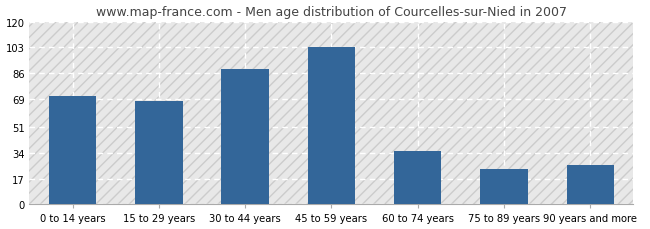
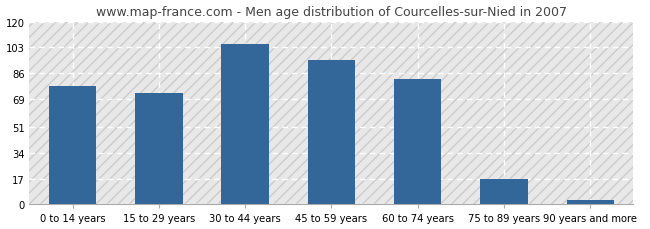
0 to 14 years: 71 -> 78
15 to 29 years: 68 -> 73
30 to 44 years: 89 -> 105
45 to 59 years: 103 -> 95
60 to 74 years: 35 -> 82
75 to 89 years: 23 -> 17
90 years and more: 26 -> 3
